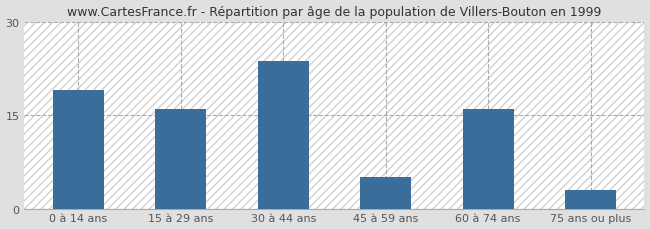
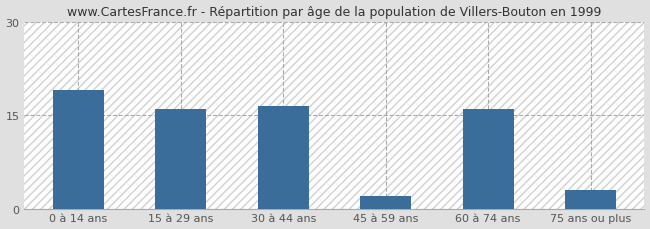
30 à 44 ans: 23.6 -> 16.5
45 à 59 ans: 5.0 -> 2.0
